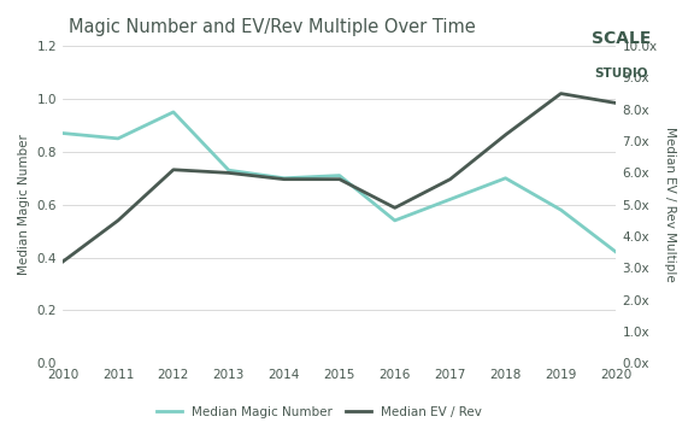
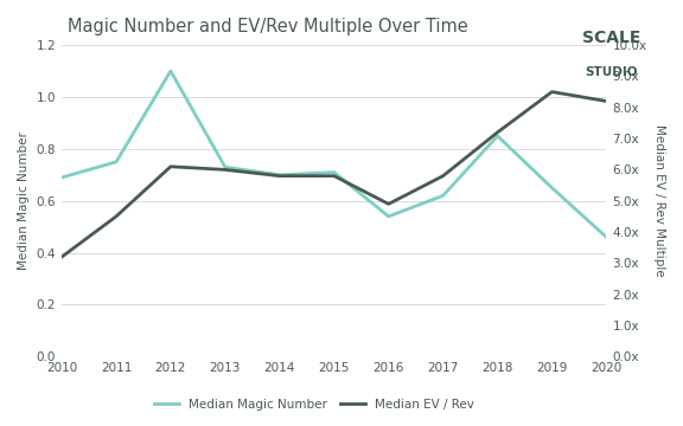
Median Magic Number/2010: 0.87 -> 0.69
Median Magic Number/2011: 0.85 -> 0.75
Median Magic Number/2012: 0.95 -> 1.10
Median Magic Number/2018: 0.70 -> 0.85
Median Magic Number/2019: 0.58 -> 0.65
Median Magic Number/2020: 0.42 -> 0.46
